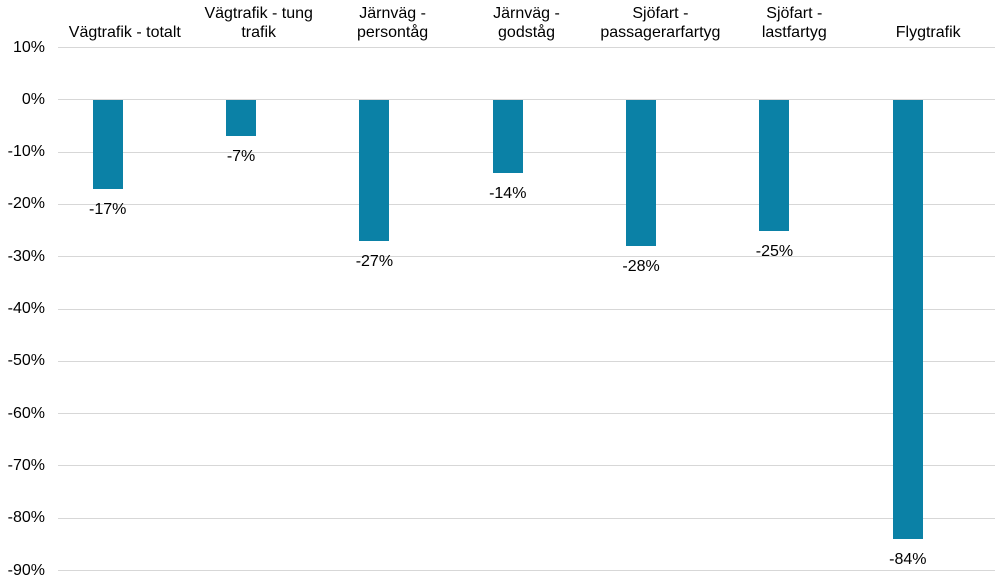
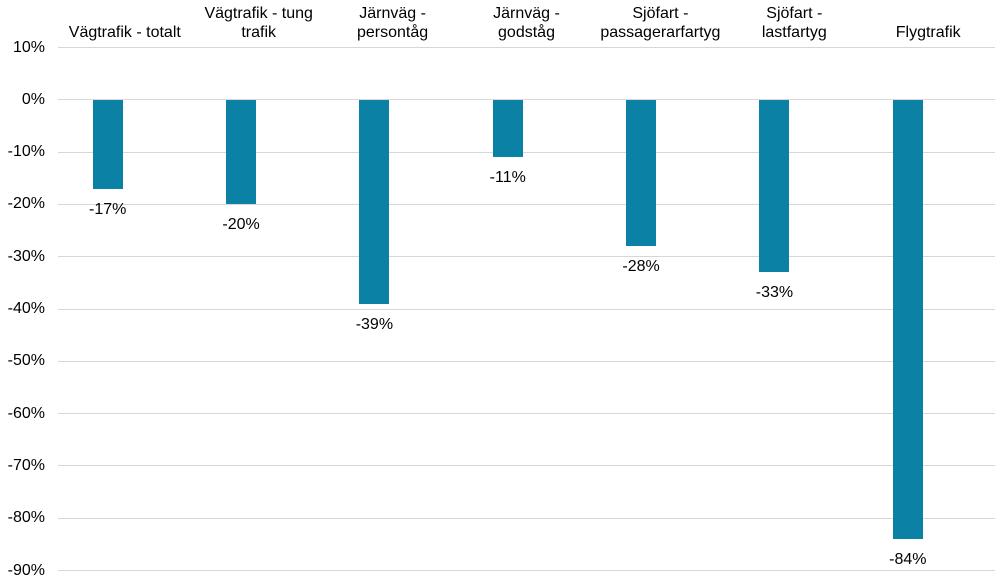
Vägtrafik - tung trafik: -7% -> -20%
Järnväg - persontåg: -27% -> -39%
Järnväg - godståg: -14% -> -11%
Sjöfart - lastfartyg: -25% -> -33%
